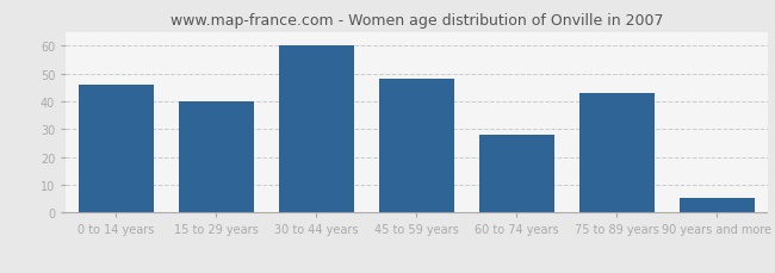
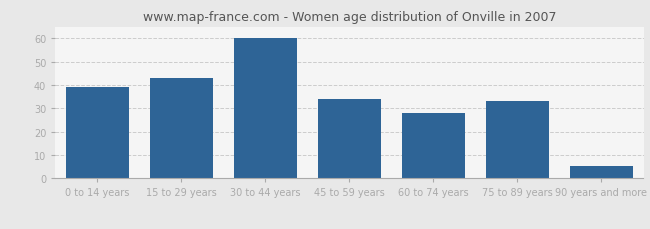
0 to 14 years: 46.0 -> 39.0
15 to 29 years: 40.0 -> 43.0
45 to 59 years: 48.0 -> 34.0
75 to 89 years: 43.0 -> 33.0
